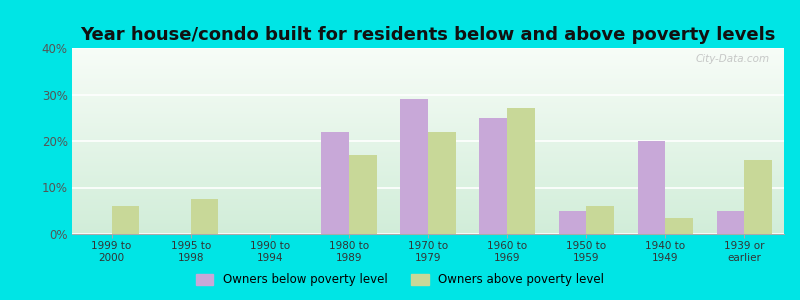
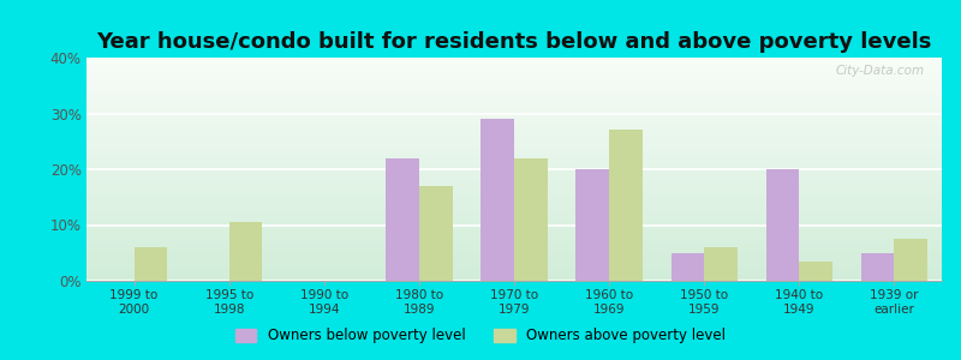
Owners above poverty level/1995 to 1998: 7.5% -> 10.5%
Owners below poverty level/1960 to 1969: 25% -> 20%
Owners above poverty level/1939 or earlier: 16.0% -> 7.5%
